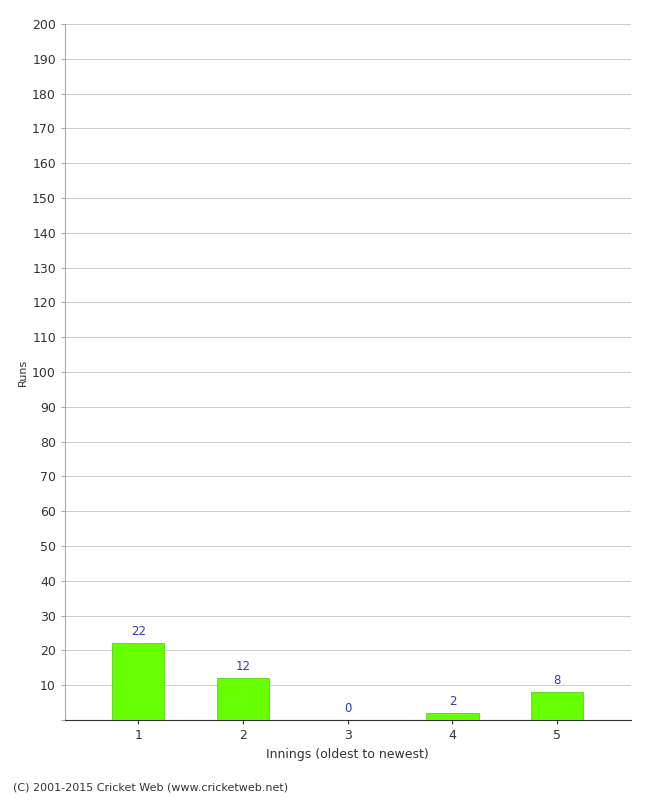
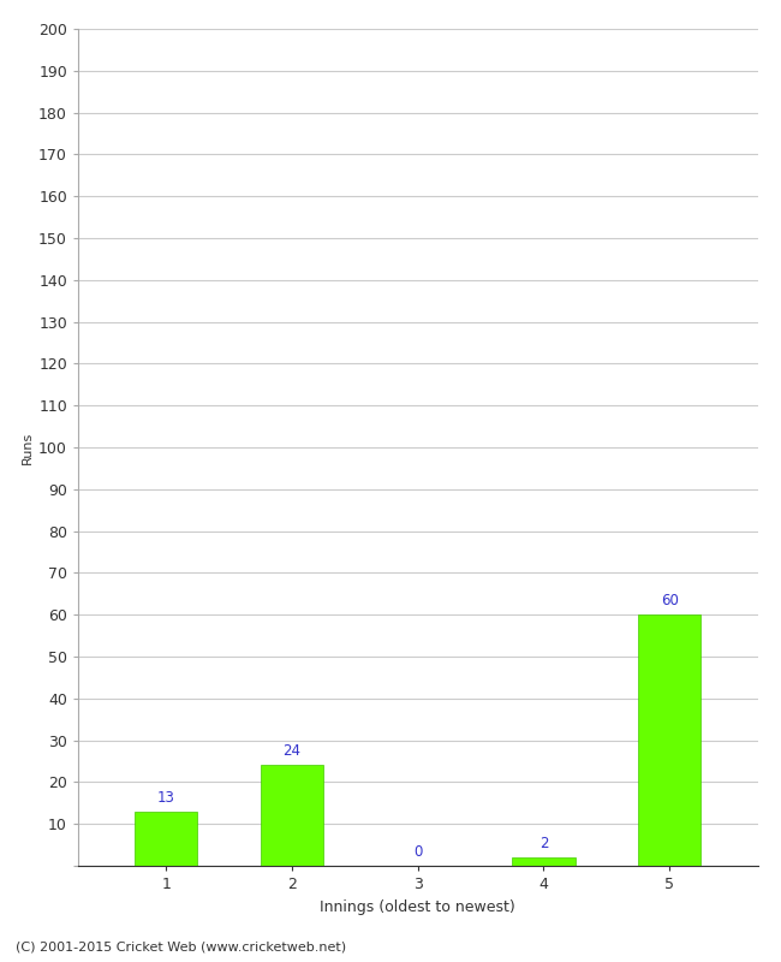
1: 22 -> 13
2: 12 -> 24
5: 8 -> 60
